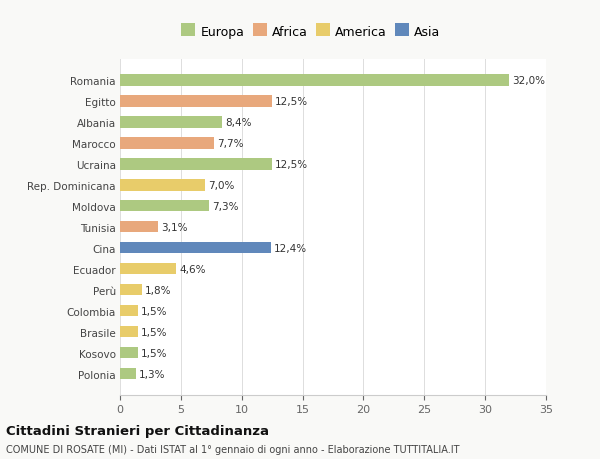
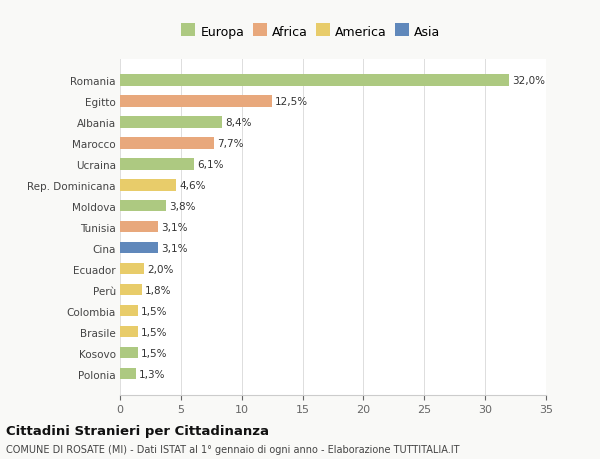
Ucraina: 12,5% -> 6,1%
Rep. Dominicana: 7,0% -> 4,6%
Moldova: 7,3% -> 3,8%
Cina: 12,4% -> 3,1%
Ecuador: 4,6% -> 2,0%
